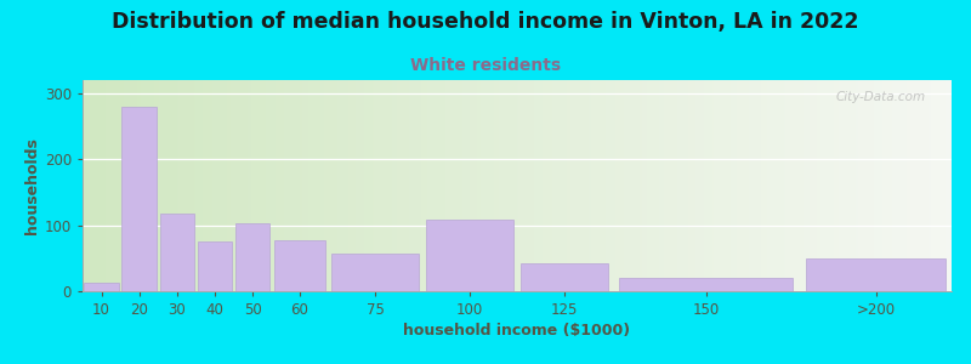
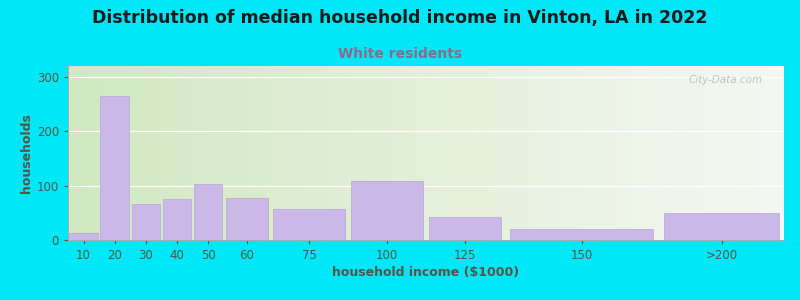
20: 280 -> 265
30: 118 -> 67
